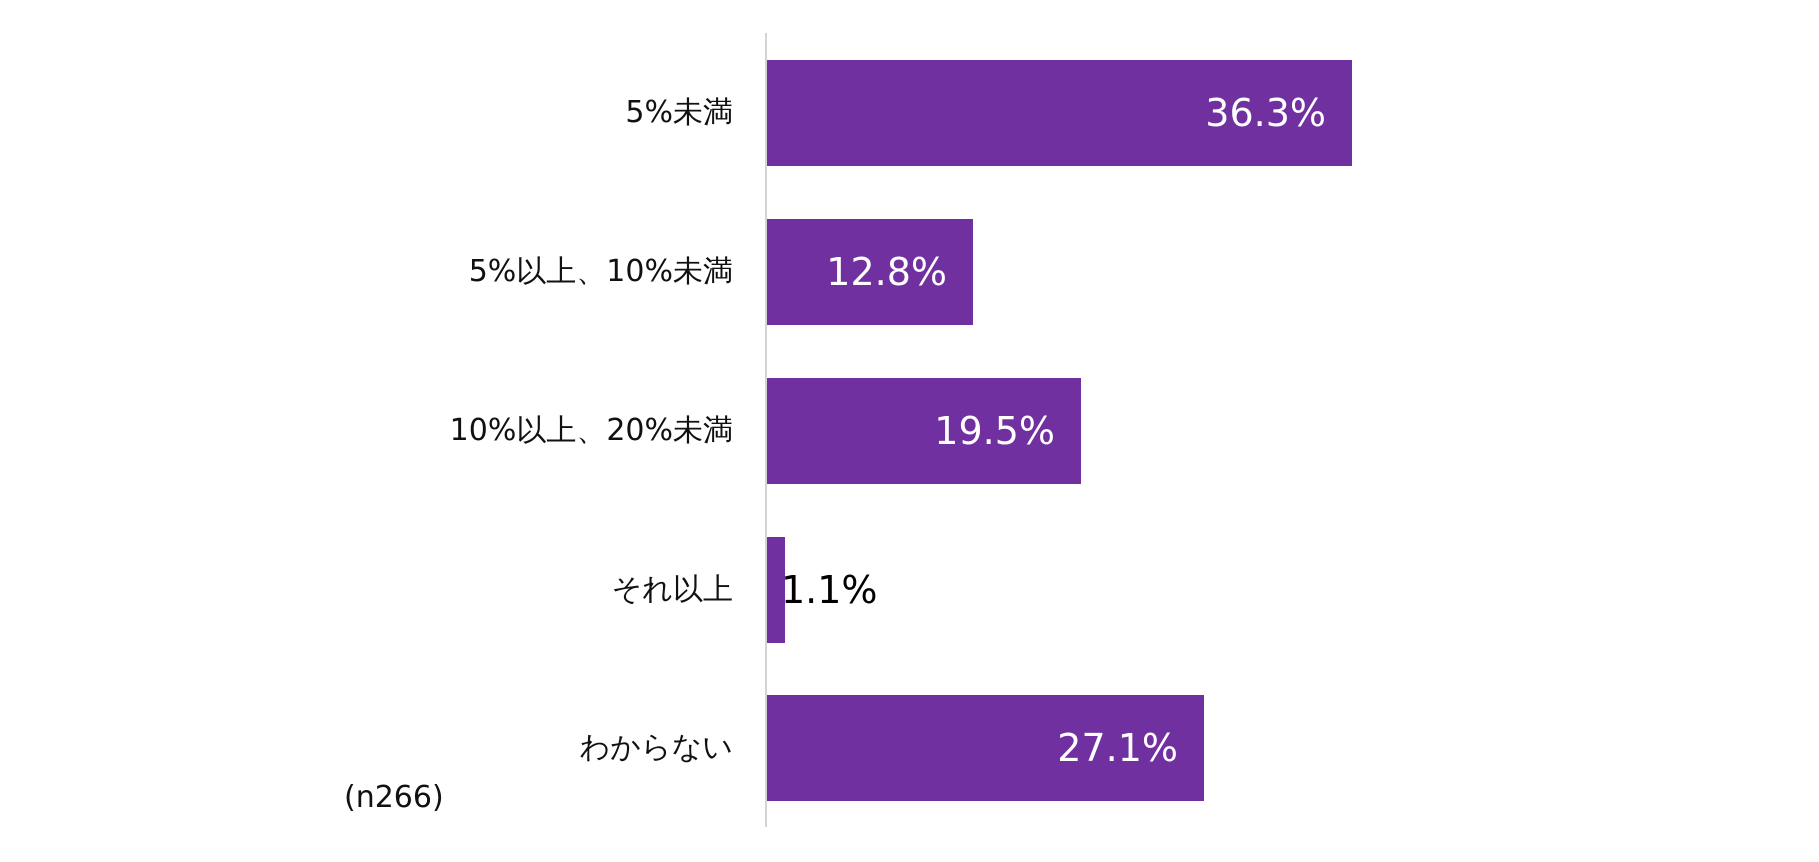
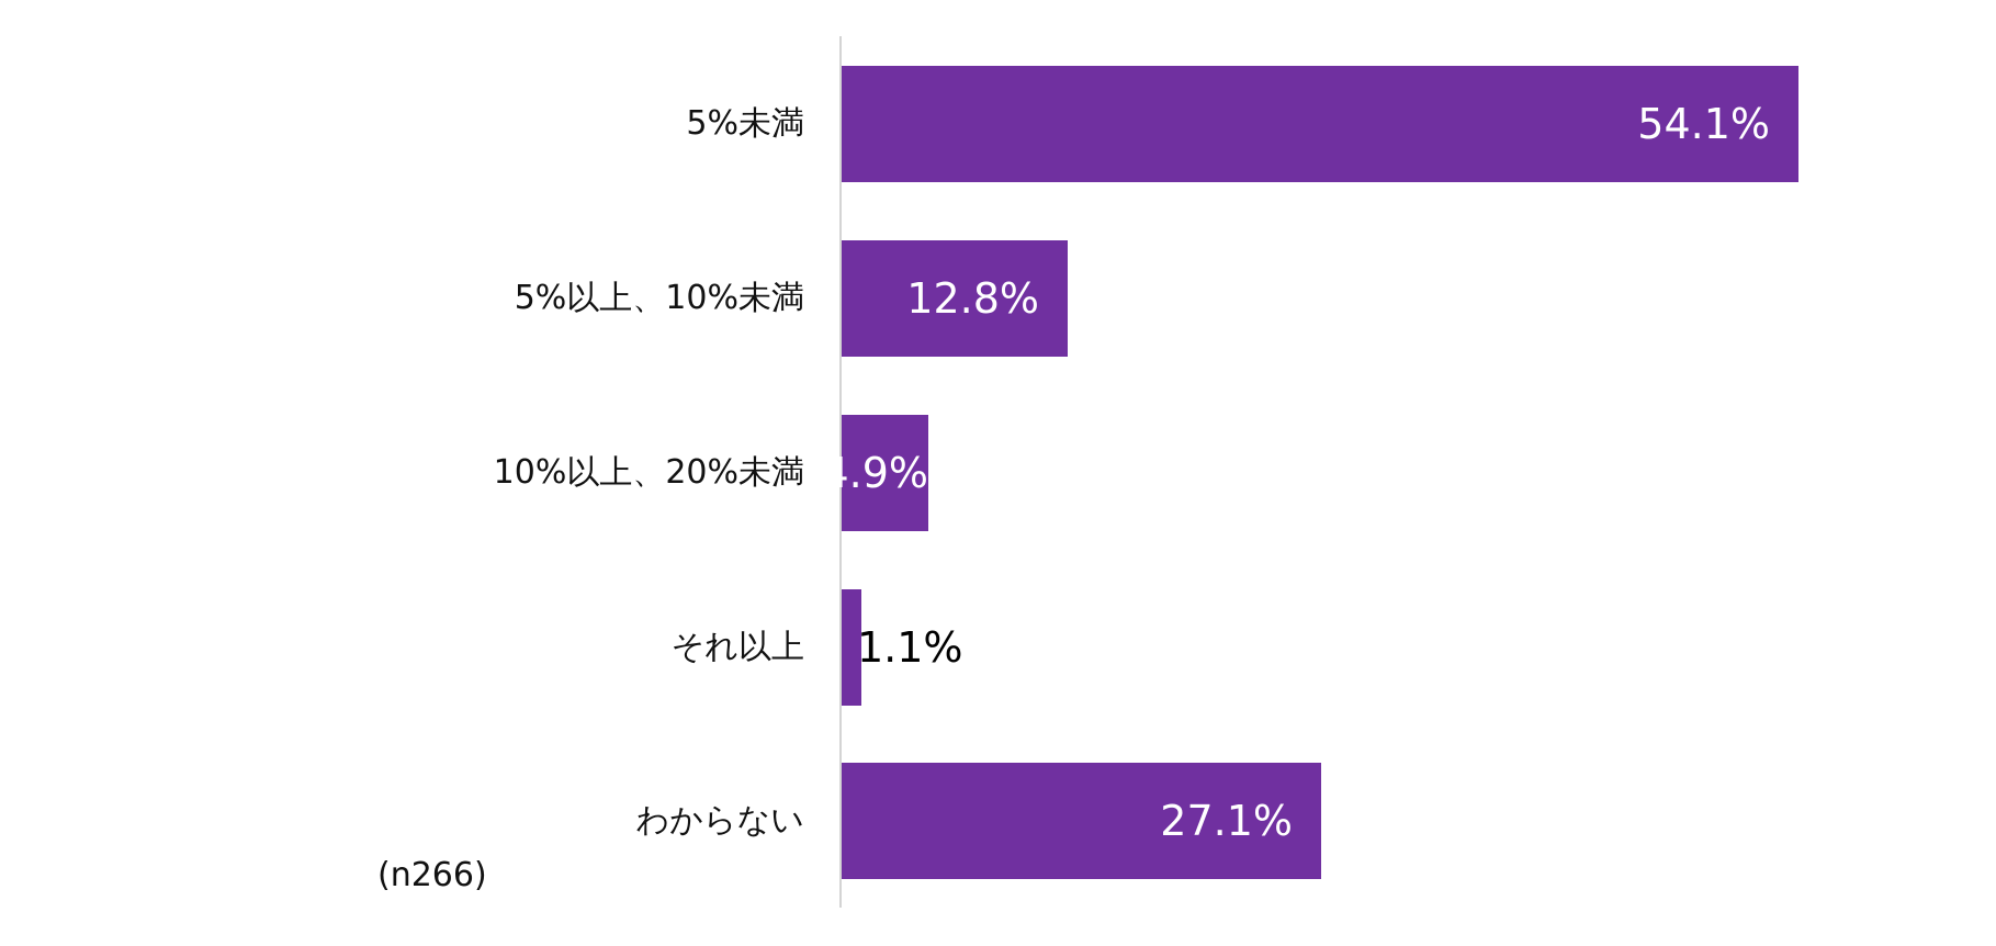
5%未満: 36.3% -> 54.1%
10%以上、20%未満: 19.5% -> 4.9%
